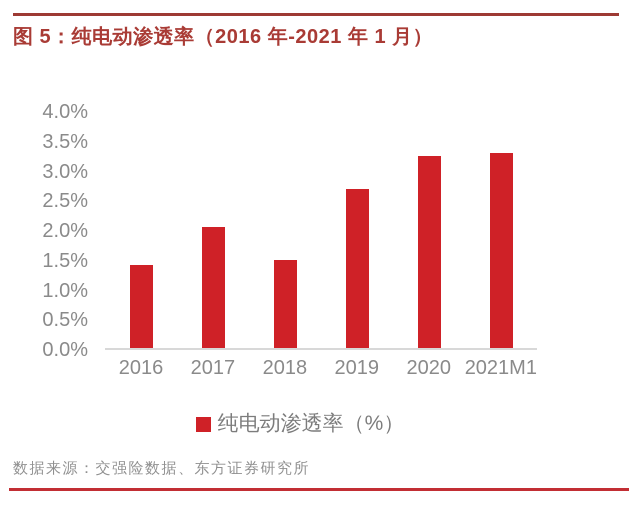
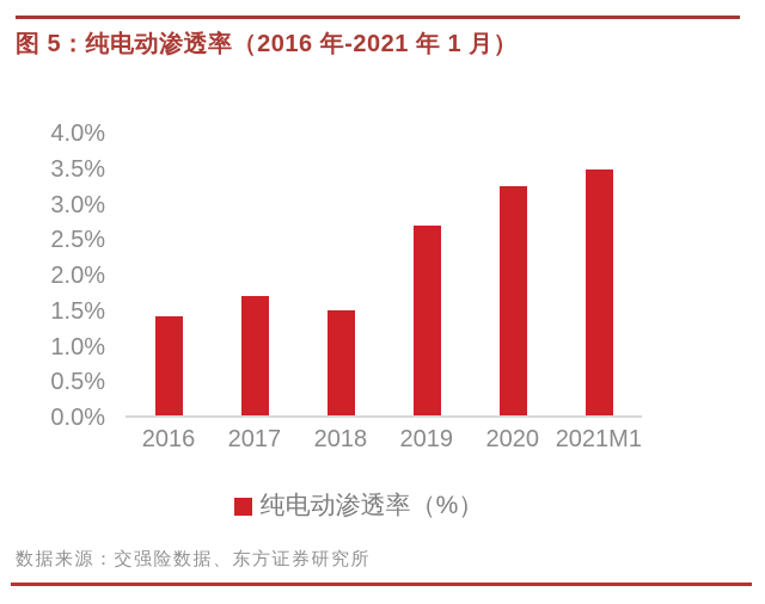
2017: 2.0% -> 1.7%
2021M1: 3.3% -> 3.5%
